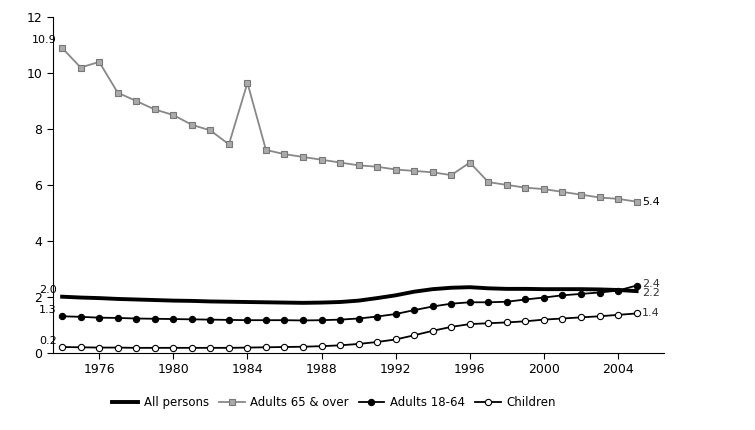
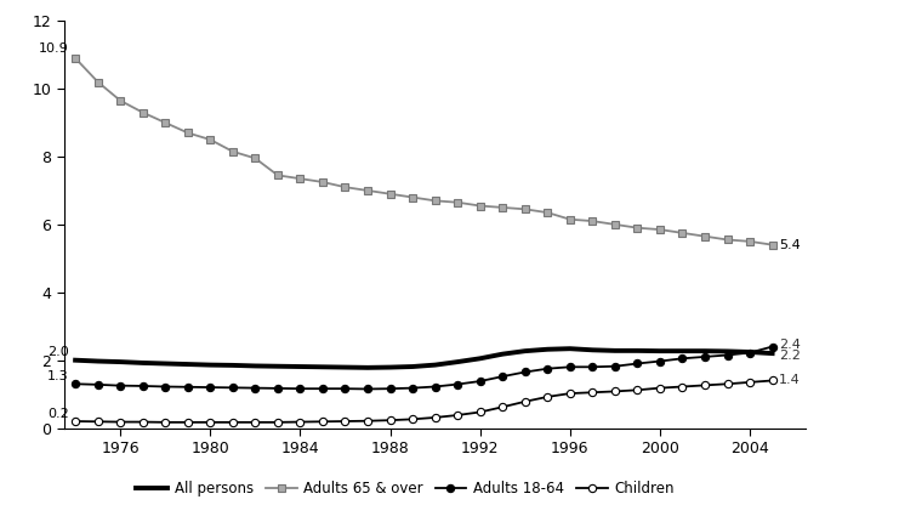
Adults 65 & over/1976: 10.40 -> 9.65
Adults 65 & over/1984: 9.65 -> 7.35
Adults 65 & over/1996: 6.80 -> 6.15
